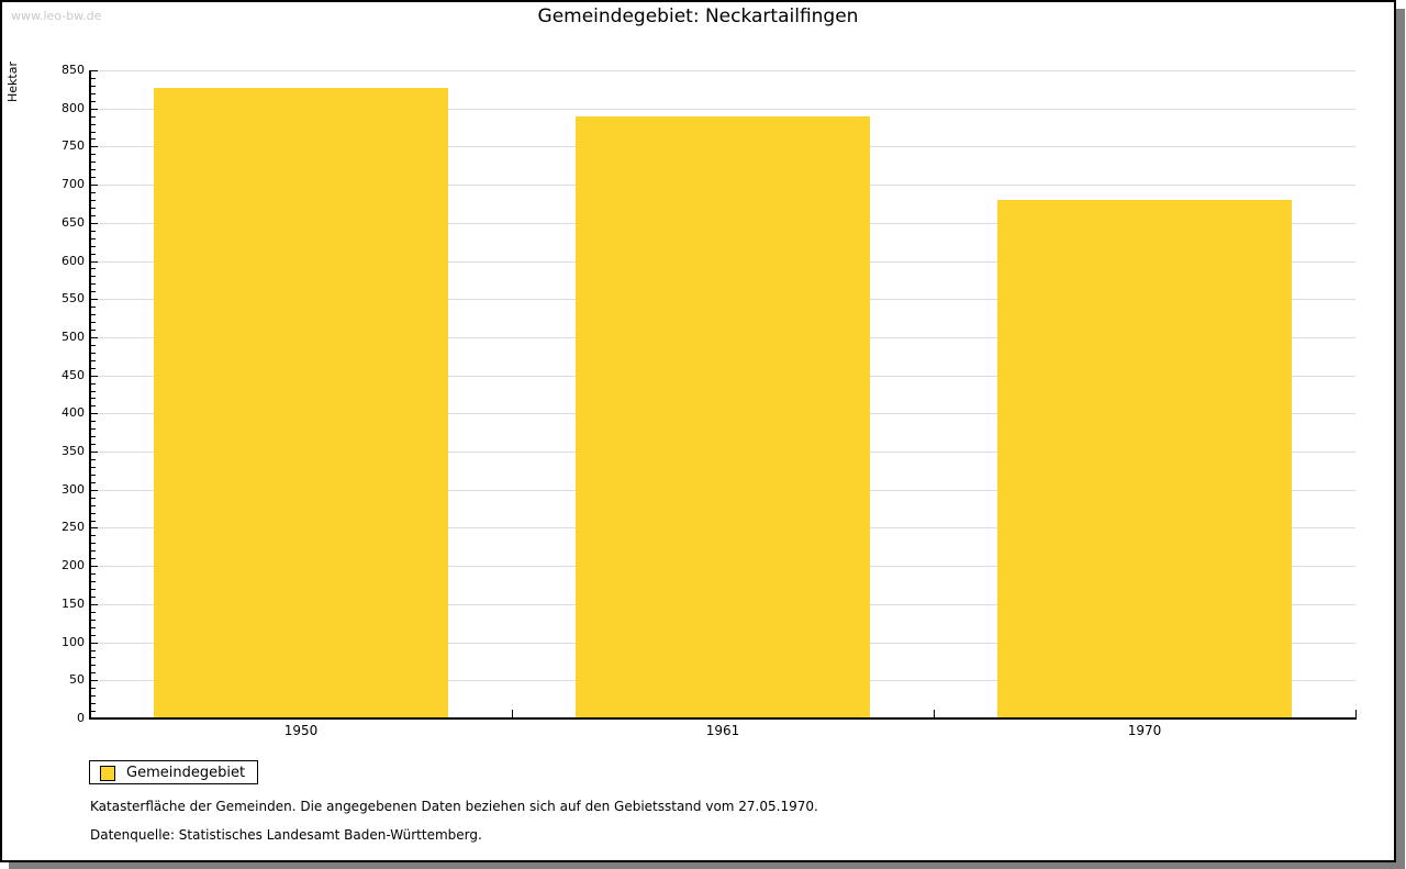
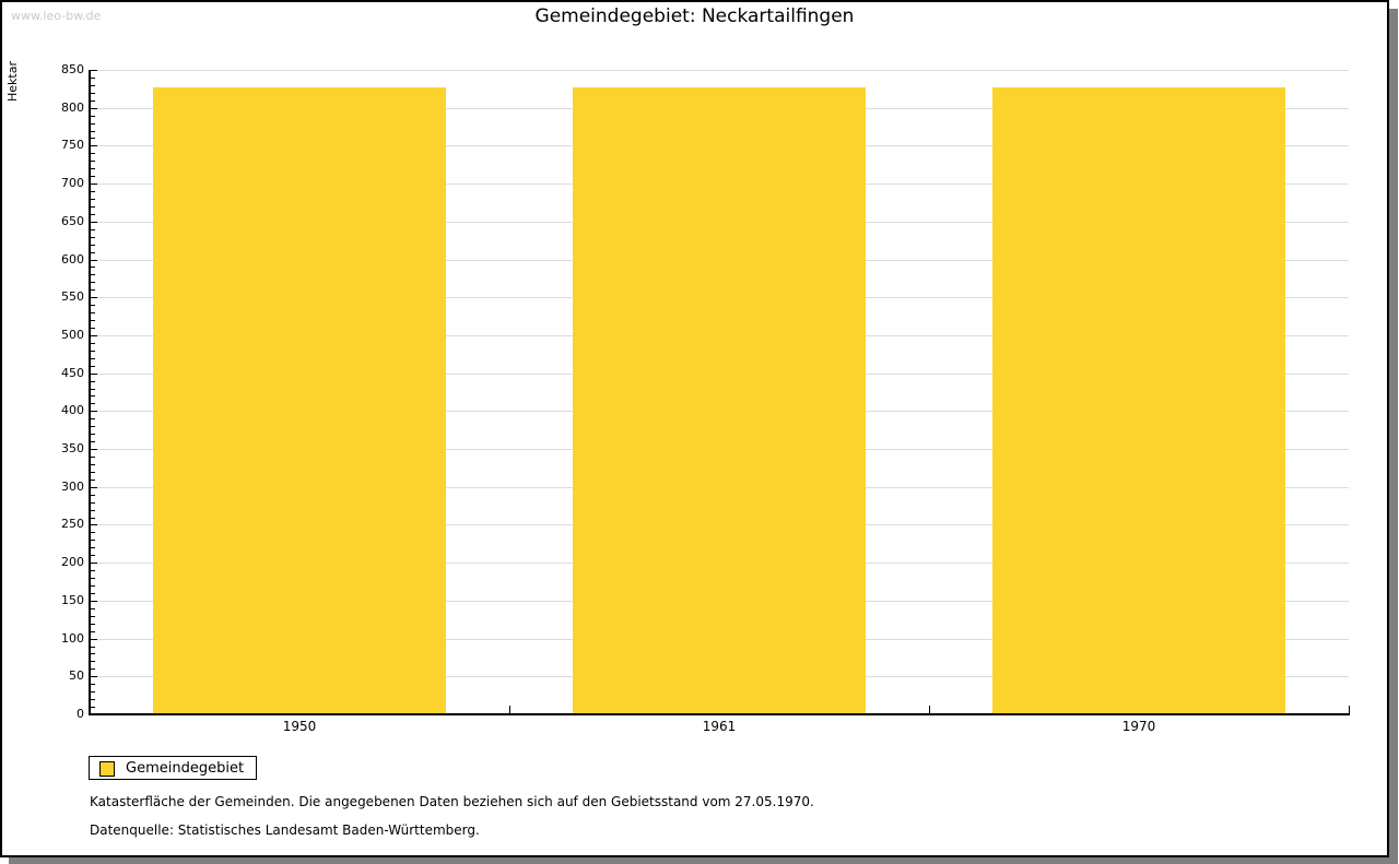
1961: 790 -> 830
1970: 680 -> 830
